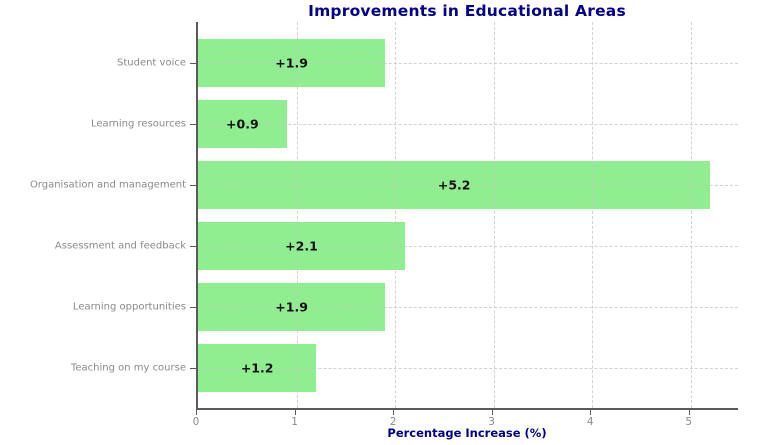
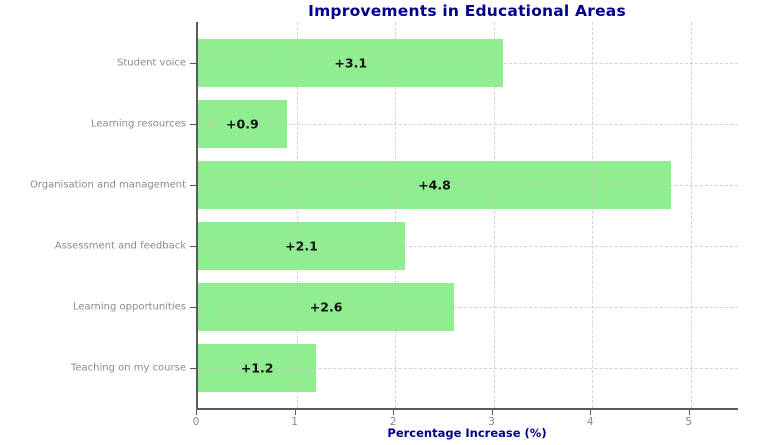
Student voice: +1.9 -> +3.1
Organisation and management: +5.2 -> +4.8
Learning opportunities: +1.9 -> +2.6
